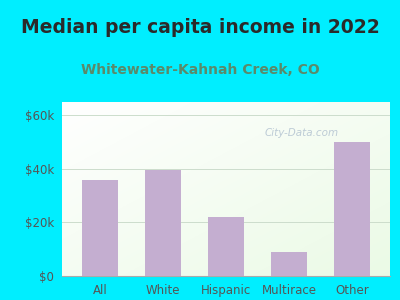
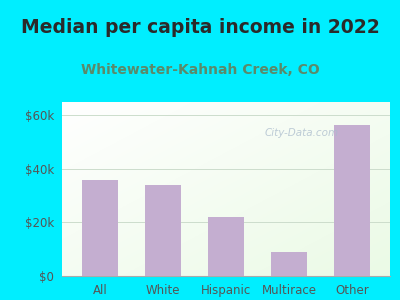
White: $39.5k -> $34.0k
Other: $50.0k -> $56.5k
